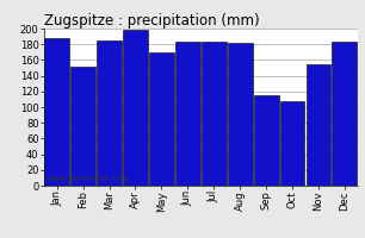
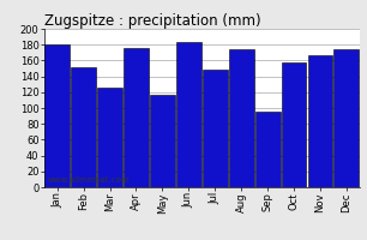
Jan: 188 -> 180
Mar: 185 -> 126
Apr: 198 -> 176
May: 170 -> 116
Jul: 183 -> 148
Aug: 182 -> 174
Sep: 115 -> 96
Oct: 107 -> 158
Nov: 155 -> 166
Dec: 183 -> 174
